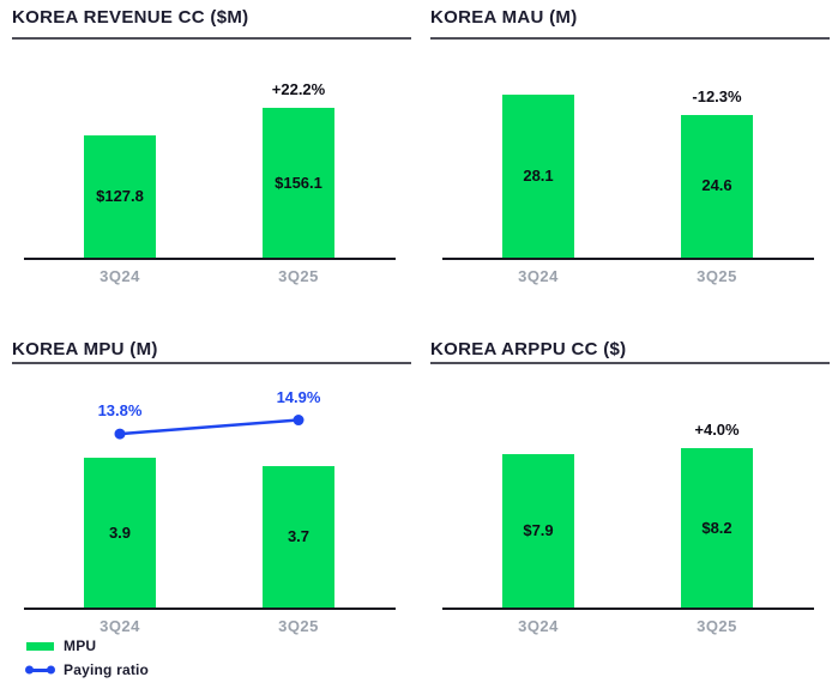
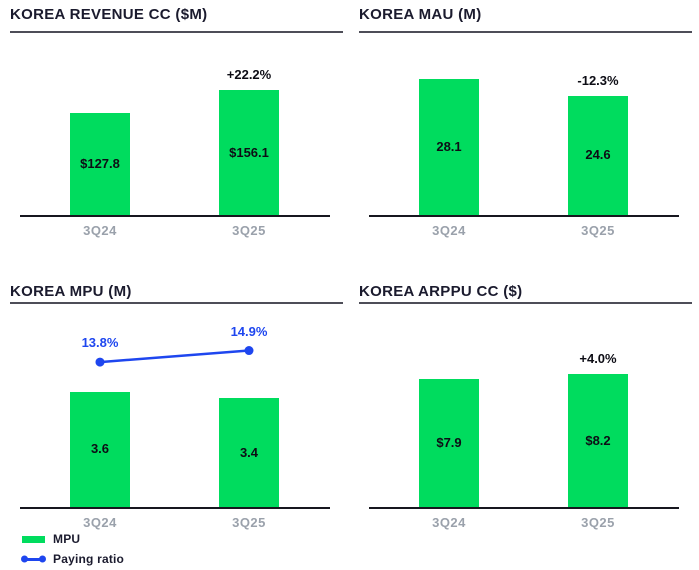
KOREA MPU (M)/3Q24: 3.9 -> 3.6
KOREA MPU (M)/3Q25: 3.7 -> 3.4
